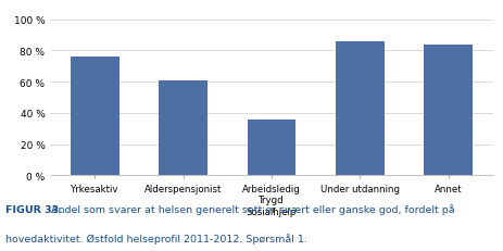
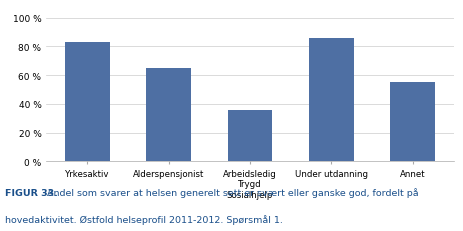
Yrkesaktiv: 76 % -> 83 %
Alderspensjonist: 61 % -> 65 %
Annet: 84 % -> 55 %
